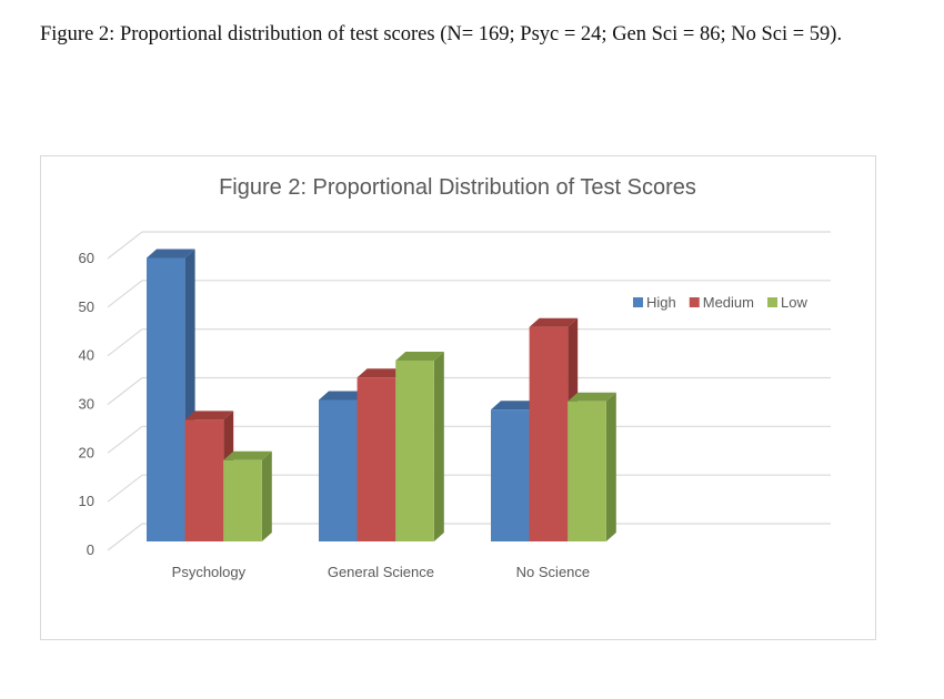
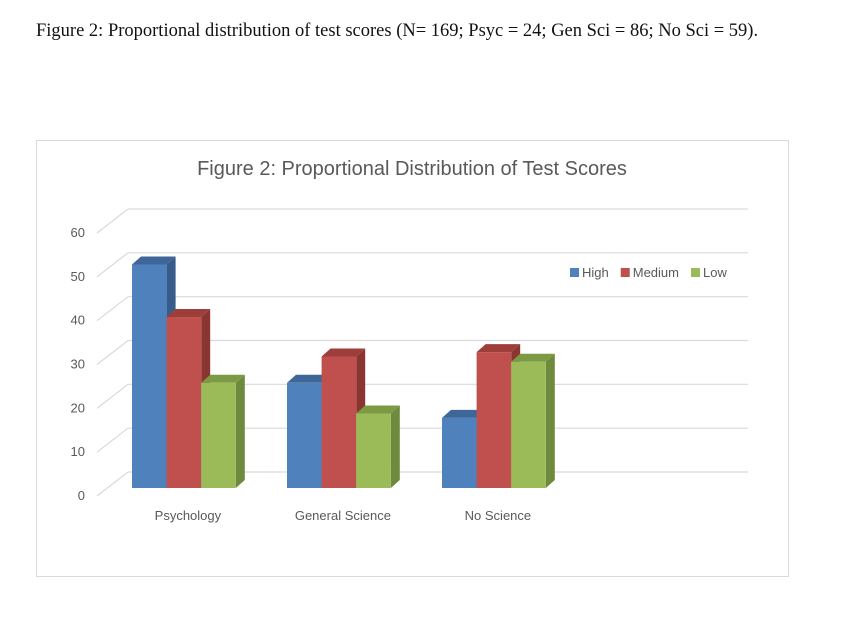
High/Psychology: 58 -> 51
Medium/Psychology: 25 -> 39
Low/Psychology: 17 -> 24
High/General Science: 29 -> 24
Medium/General Science: 34 -> 30
Low/General Science: 37 -> 17
High/No Science: 27 -> 16
Medium/No Science: 44 -> 31
